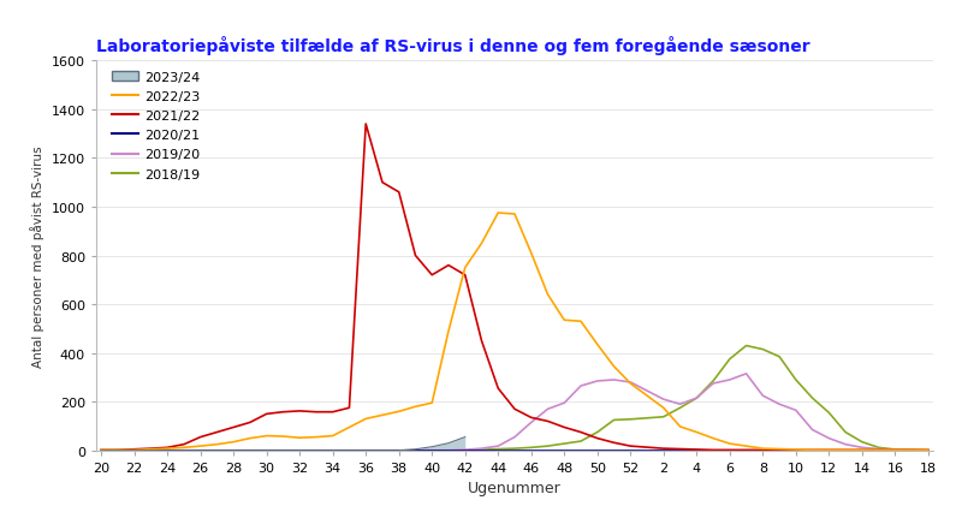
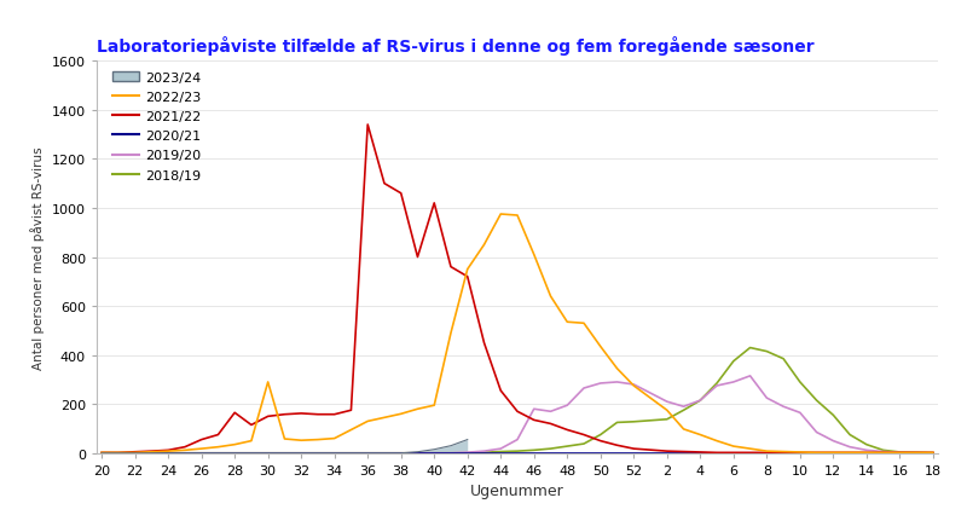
2021/22/28: 95 -> 165
2022/23/30: 60 -> 290
2021/22/40: 720 -> 1020
2019/20/46: 115 -> 180
